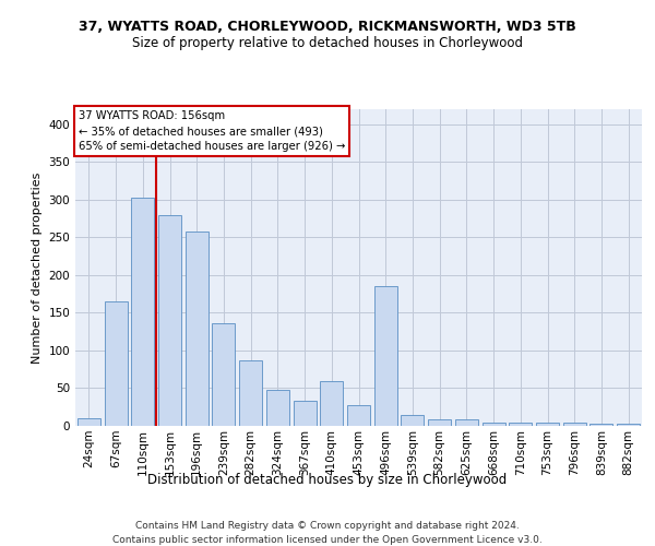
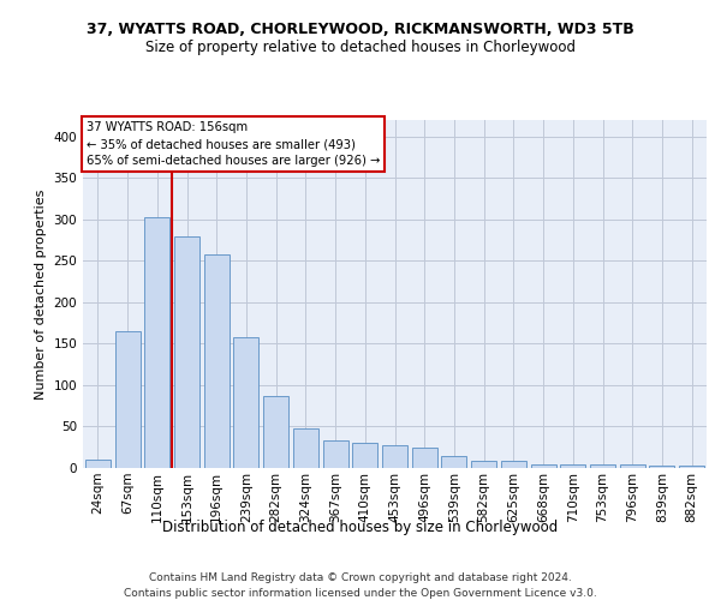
239sqm: 136 -> 158
410sqm: 60 -> 30
496sqm: 186 -> 25
